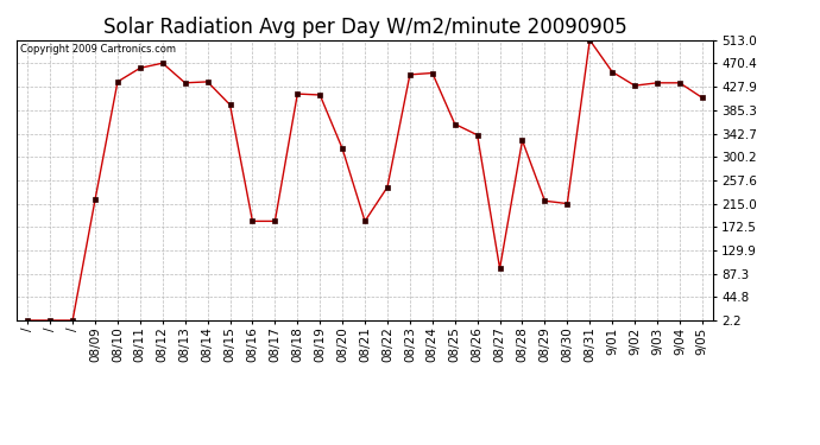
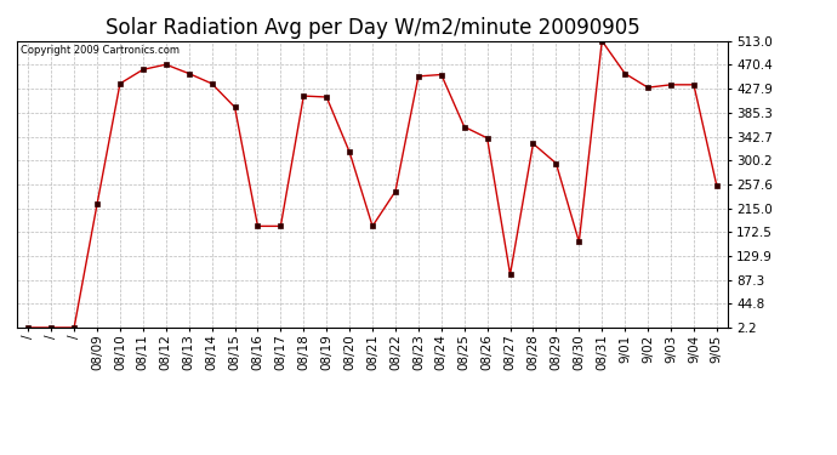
08/13: 435 -> 455
08/29: 220 -> 295
08/30: 215 -> 155
9/05: 408 -> 255
